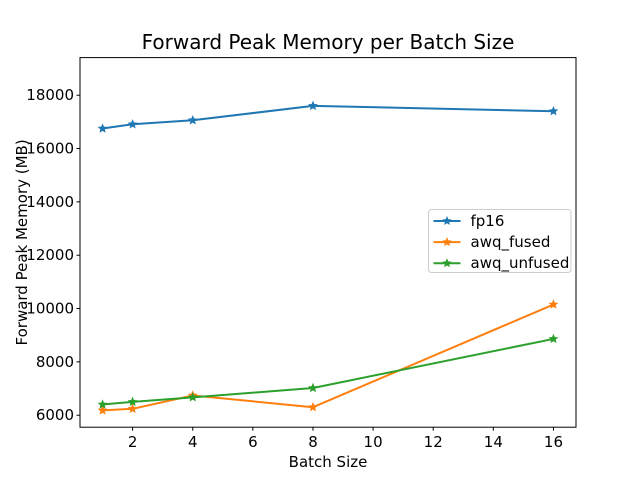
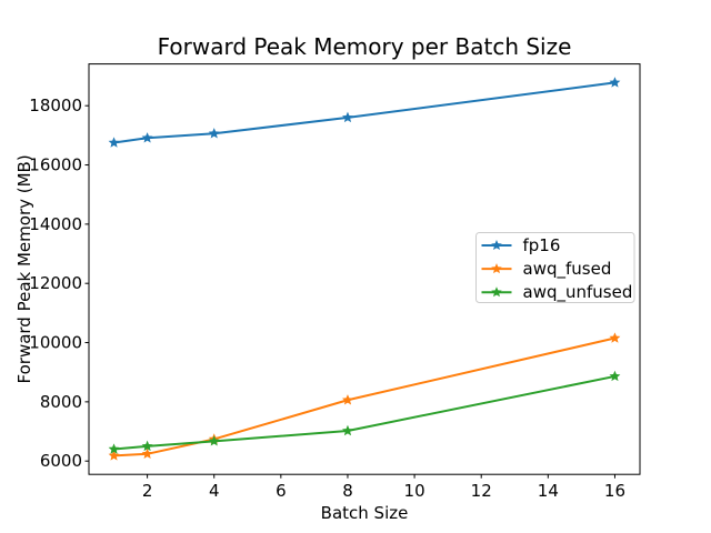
awq_fused/8: 6300 -> 8100
fp16/16: 17400 -> 18800
